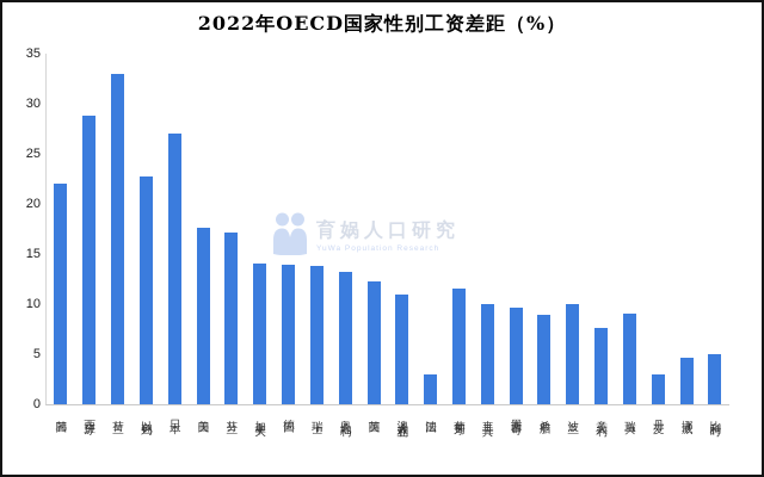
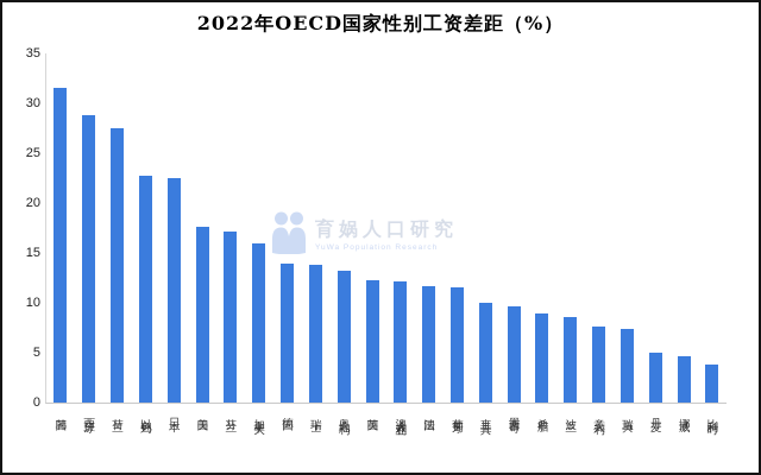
韩国: 22 -> 32
荷兰: 33 -> 28
日本: 27 -> 22
加拿大: 14 -> 16
澳大利亚: 11 -> 12
法国: 3 -> 12
波兰: 10 -> 9
瑞典: 9 -> 7
丹麦: 3 -> 5
比利时: 5 -> 4
